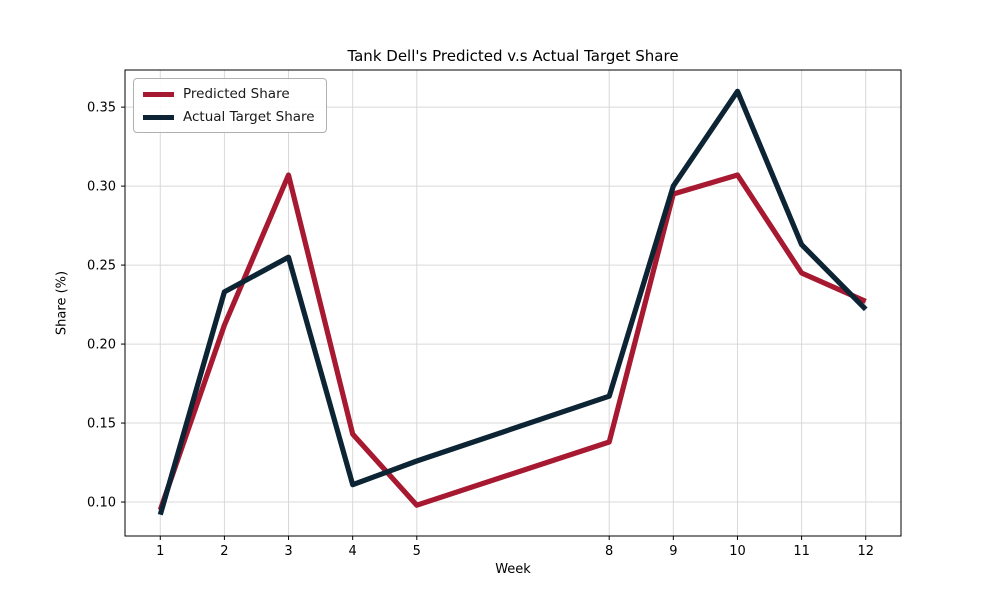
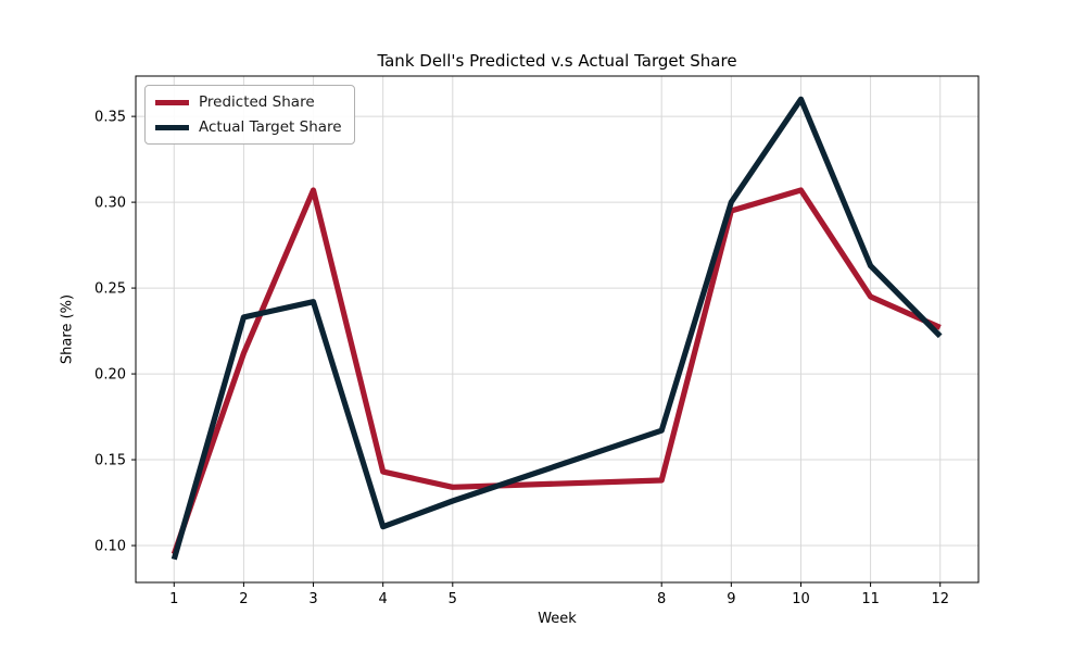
Actual Target Share/3: 0.255 -> 0.242
Predicted Share/5: 0.098 -> 0.134
